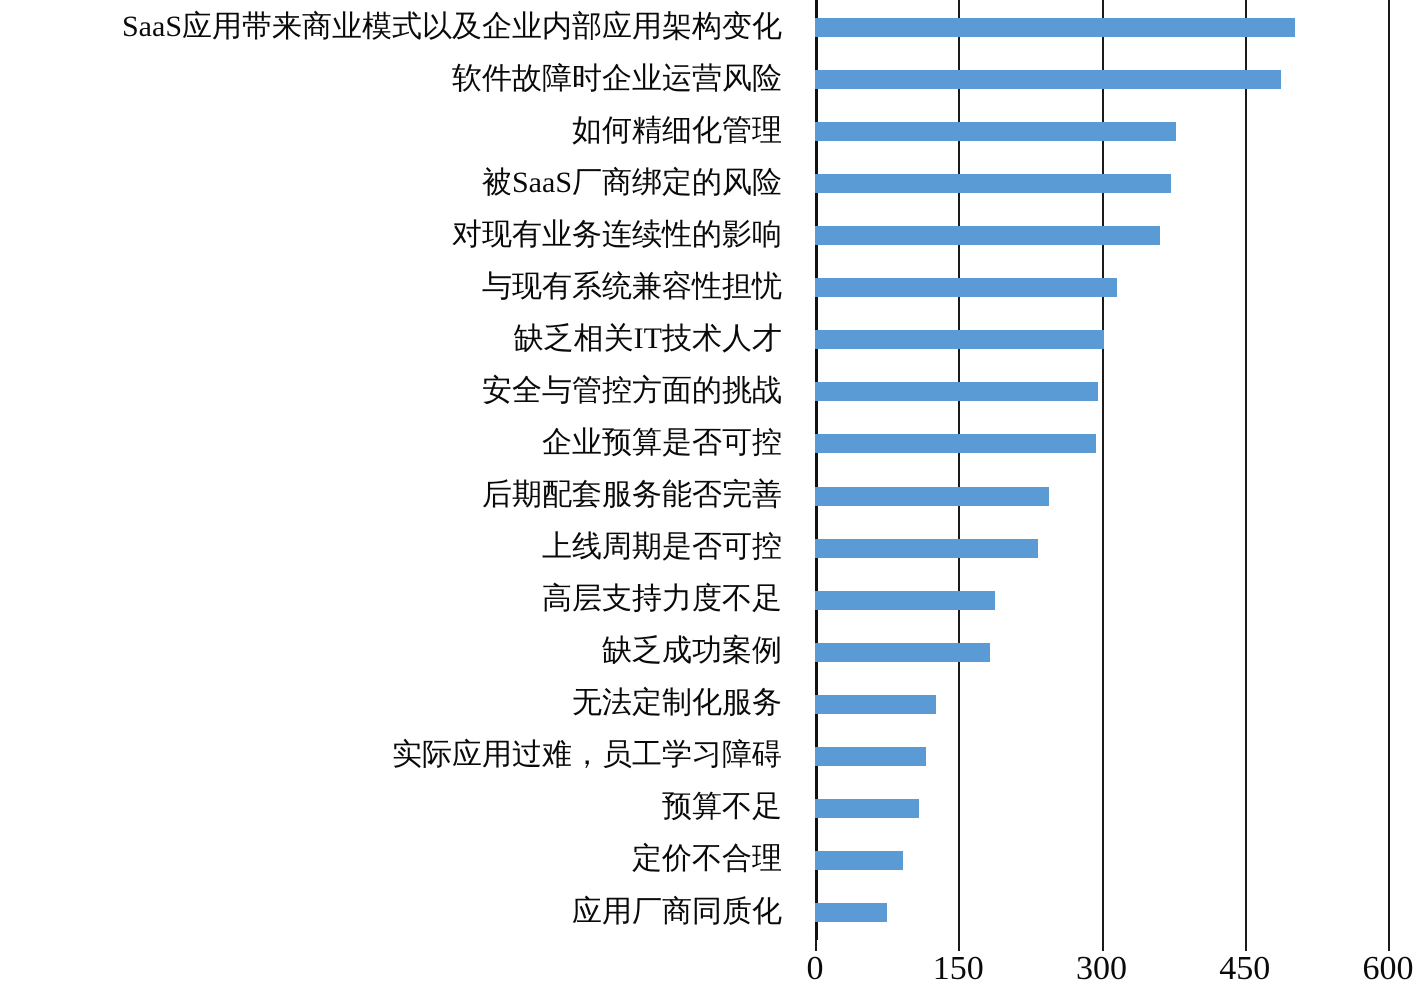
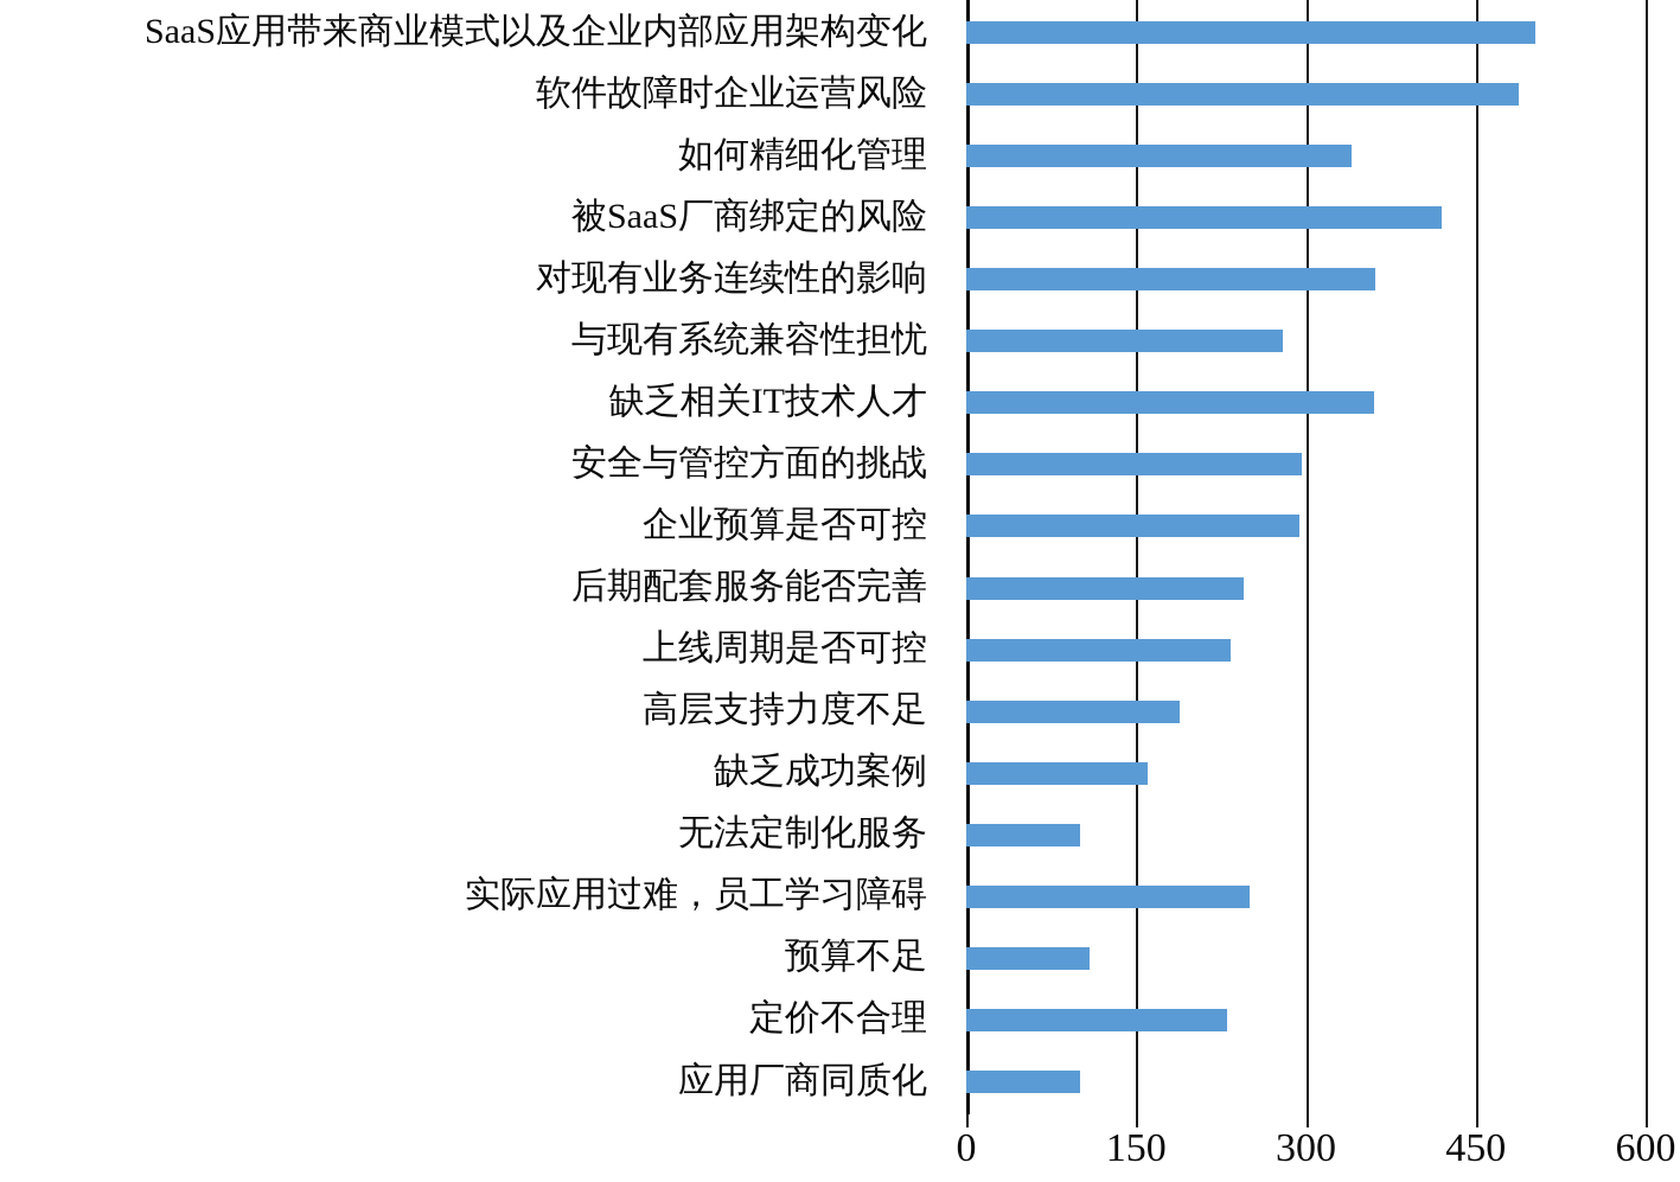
如何精细化管理: 380 -> 340
被SaaS厂商绑定的风险: 370 -> 420
与现有系统兼容性担忧: 320 -> 280
缺乏相关IT技术人才: 300 -> 360
缺乏成功案例: 180 -> 160
无法定制化服务: 130 -> 100
实际应用过难，员工学习障碍: 120 -> 250
定价不合理: 90 -> 230
应用厂商同质化: 80 -> 100
